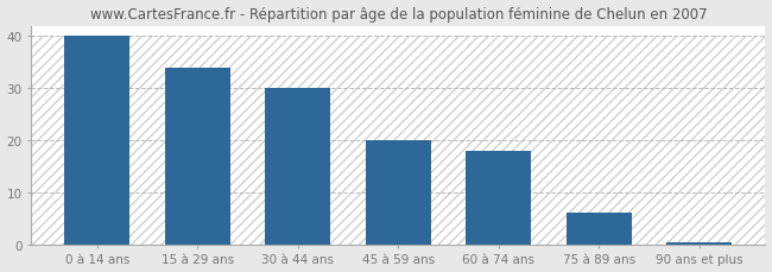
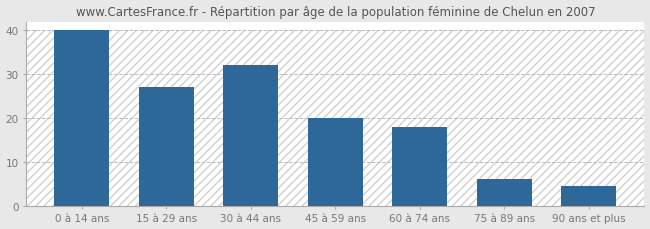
15 à 29 ans: 34.0 -> 27.0
30 à 44 ans: 30.0 -> 32.0
90 ans et plus: 0.4 -> 4.5
